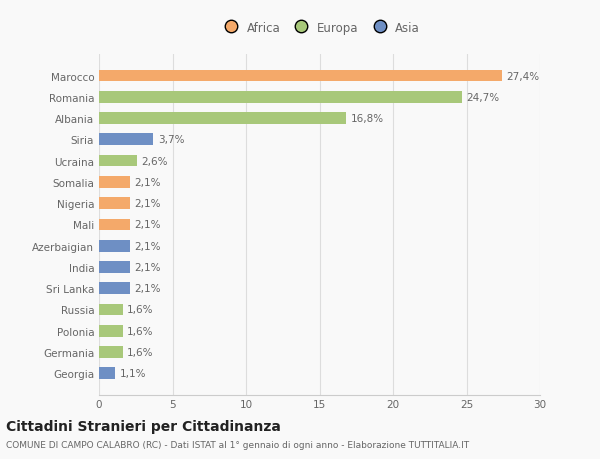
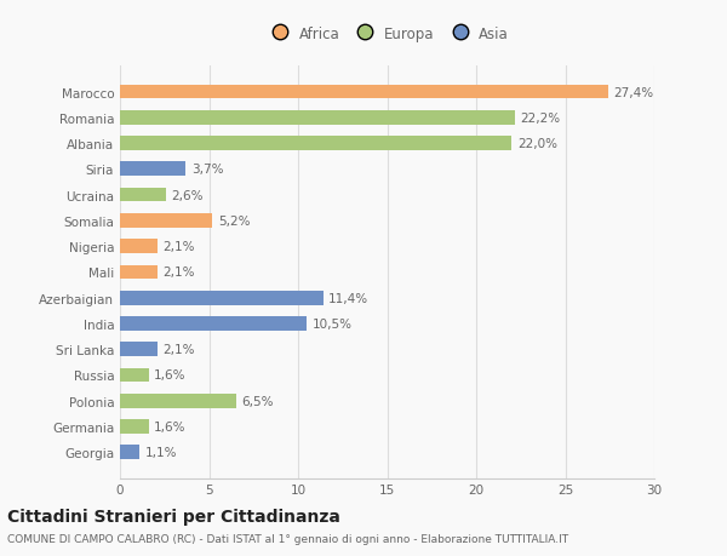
Romania: 24,7% -> 22,2%
Albania: 16,8% -> 22,0%
Somalia: 2,1% -> 5,2%
Azerbaigian: 2,1% -> 11,4%
India: 2,1% -> 10,5%
Polonia: 1,6% -> 6,5%
